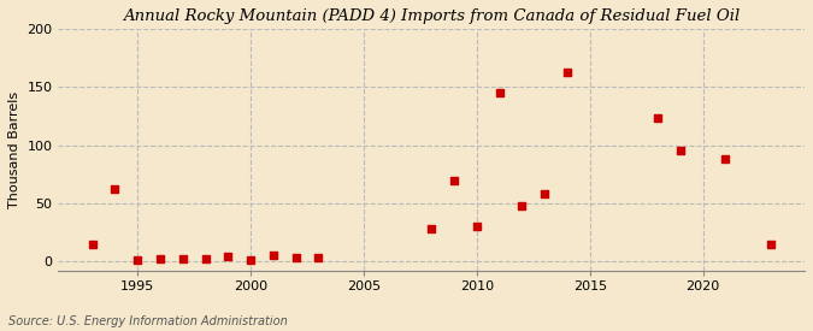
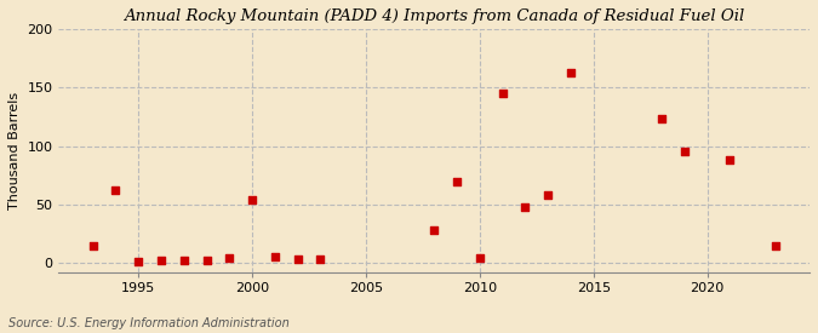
2000: 1 -> 54
2010: 30 -> 4
